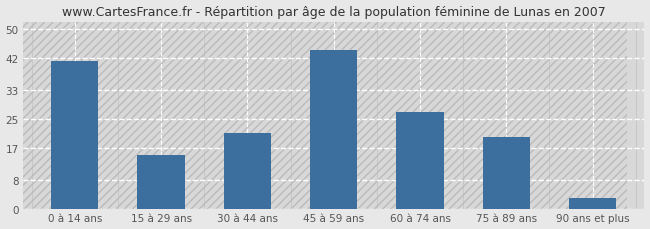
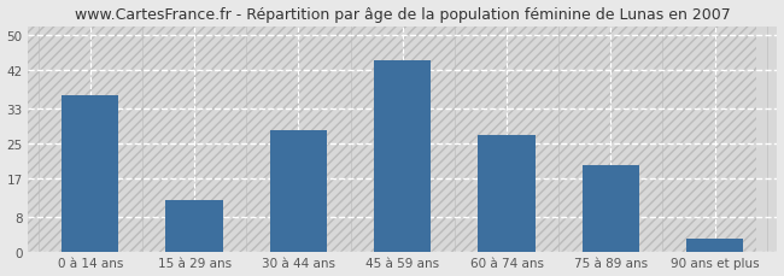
0 à 14 ans: 41 -> 36
15 à 29 ans: 15 -> 12
30 à 44 ans: 21 -> 28
